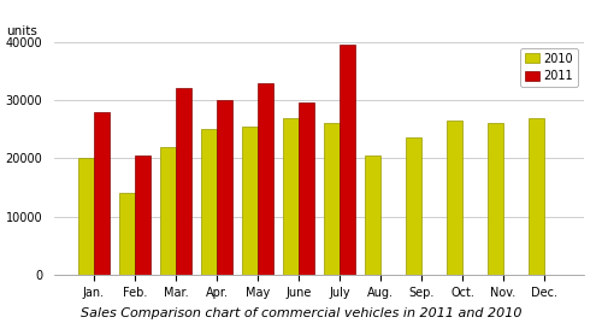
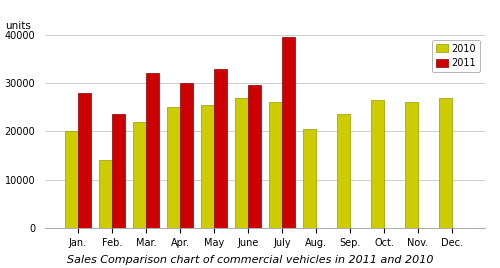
2011/Feb.: 20500 -> 23500
